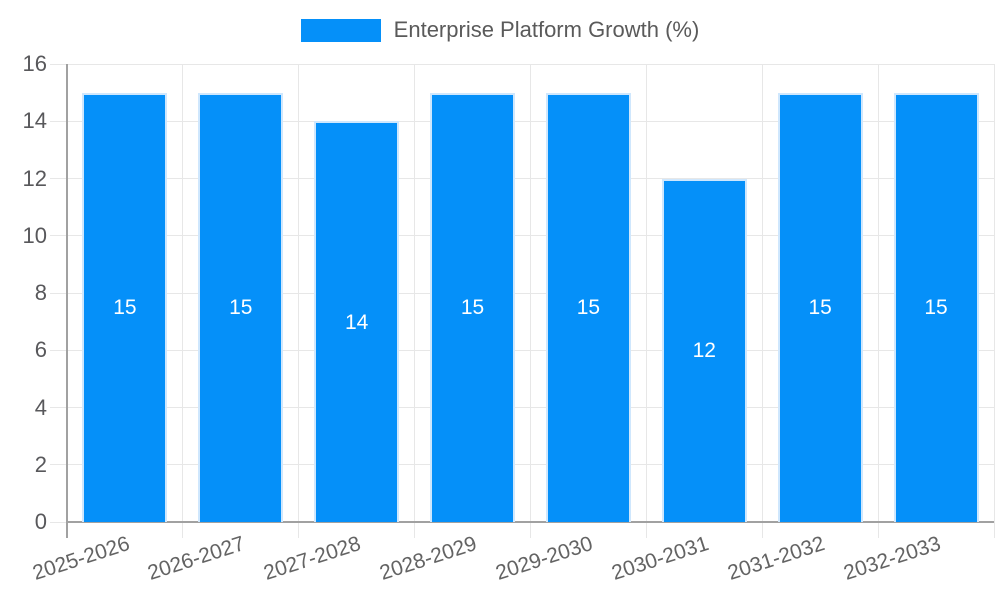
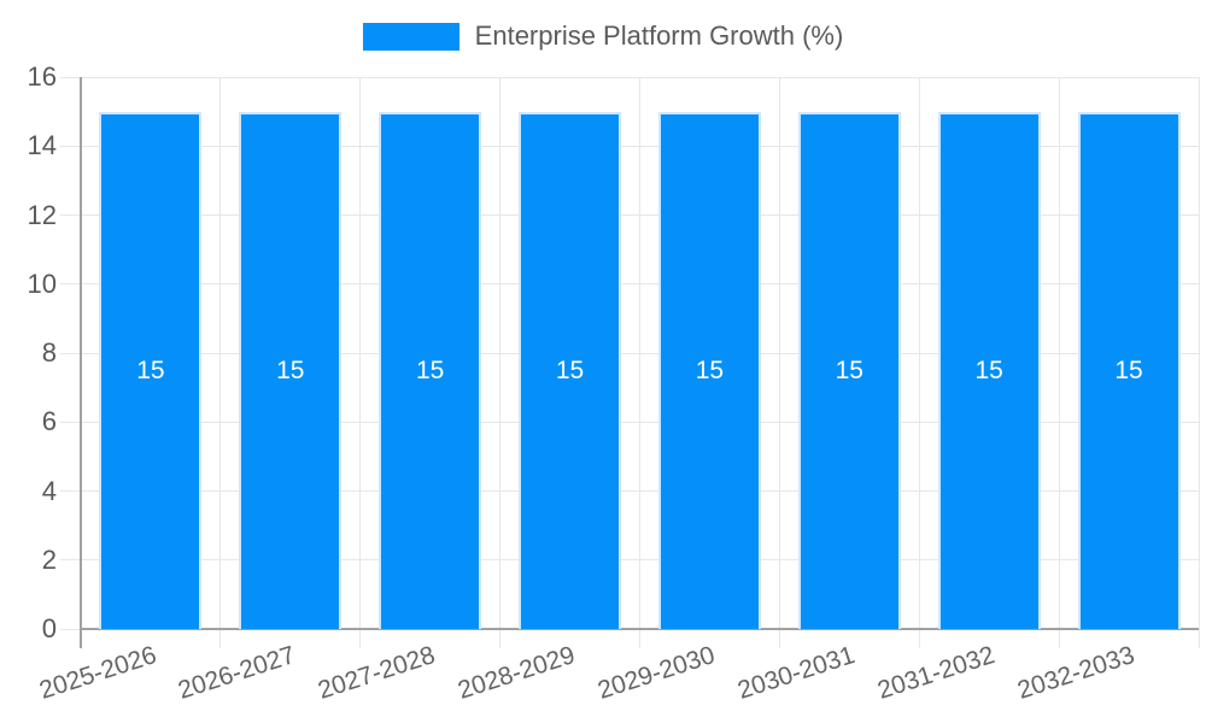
2027-2028: 14 -> 15
2030-2031: 12 -> 15
